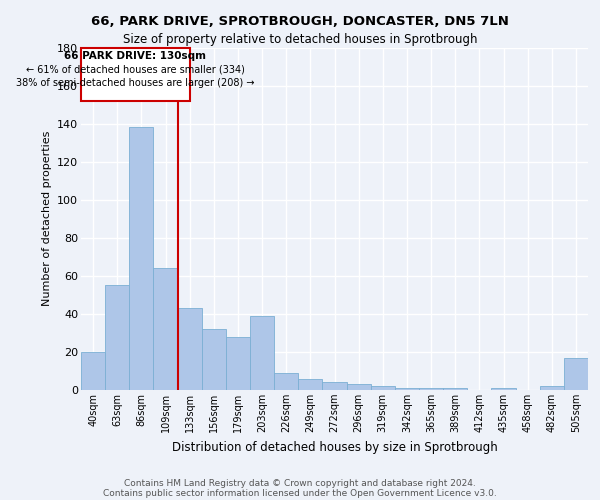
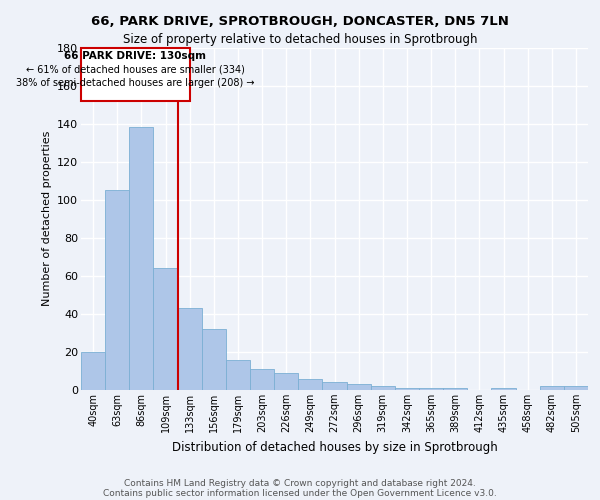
63sqm: 55 -> 105
179sqm: 28 -> 16
203sqm: 39 -> 11
505sqm: 17 -> 2
